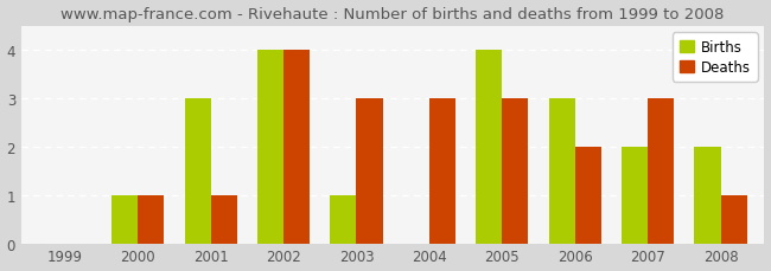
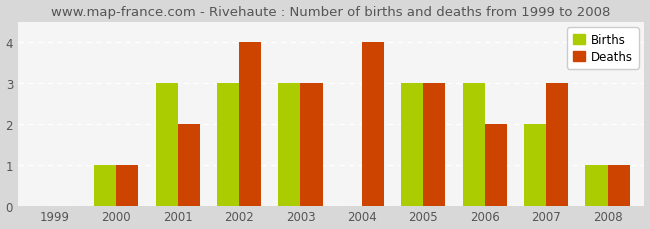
Deaths/2001: 1 -> 2
Births/2002: 4 -> 3
Births/2003: 1 -> 3
Deaths/2004: 3 -> 4
Births/2005: 4 -> 3
Births/2008: 2 -> 1
